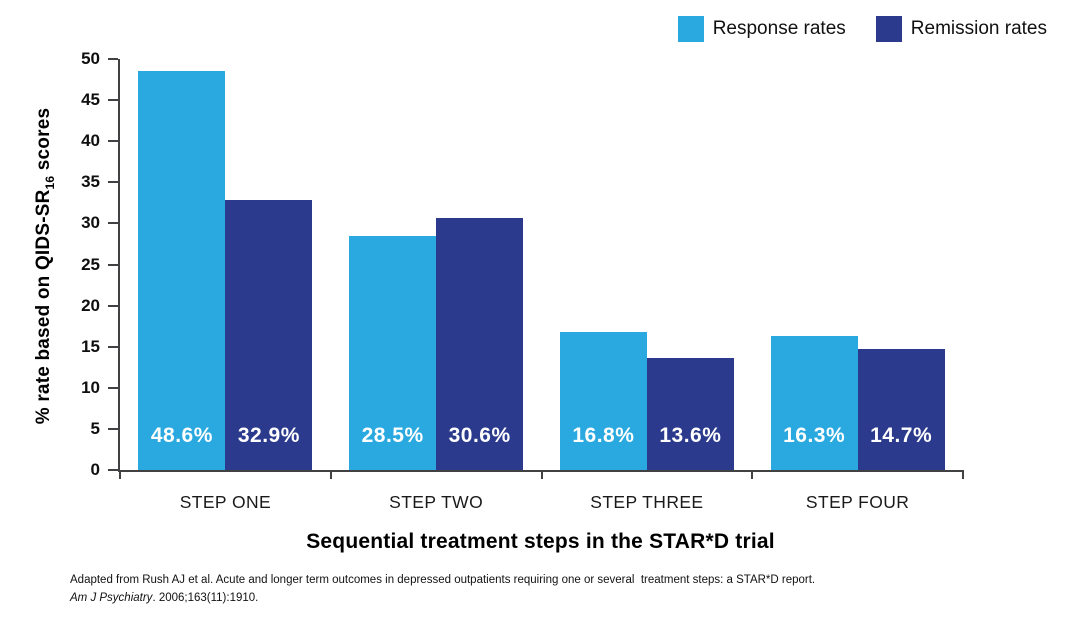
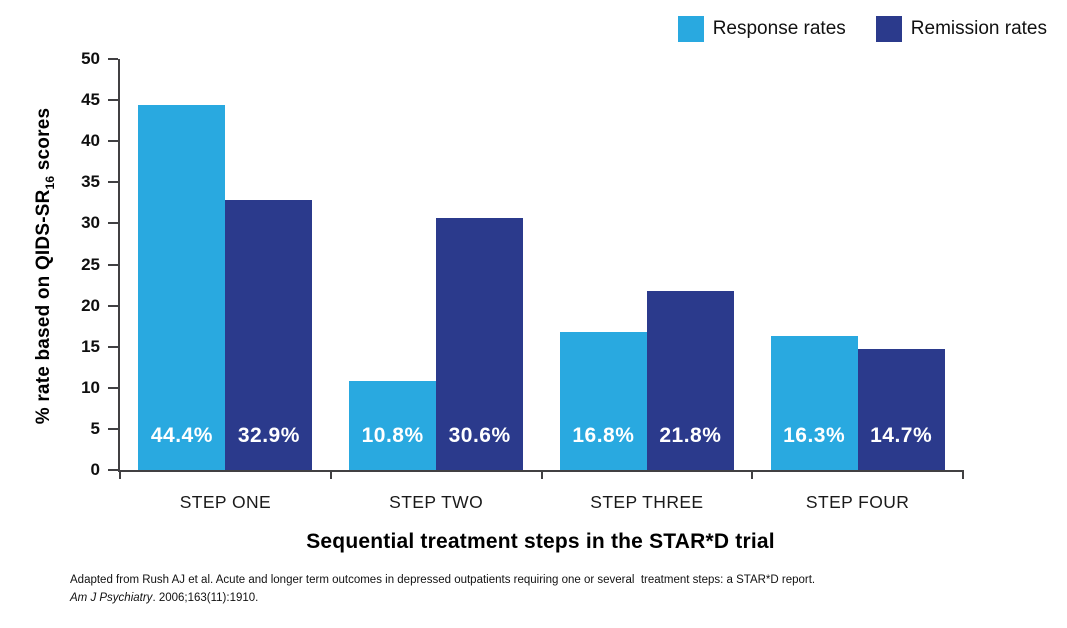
Response rates/STEP ONE: 48.6% -> 44.4%
Response rates/STEP TWO: 28.5% -> 10.8%
Remission rates/STEP THREE: 13.6% -> 21.8%
